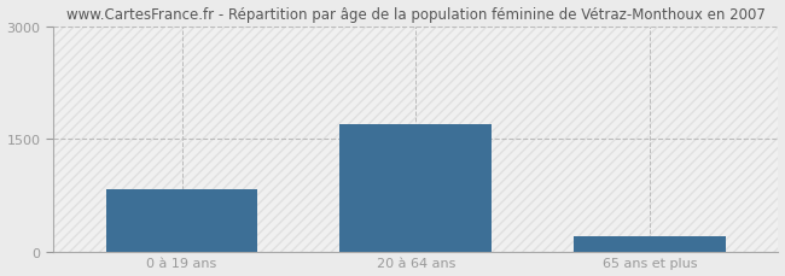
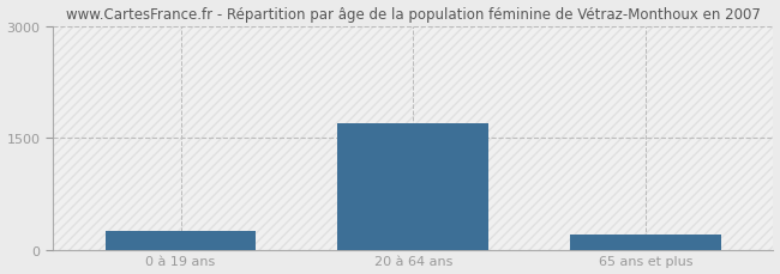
0 à 19 ans: 820 -> 250
